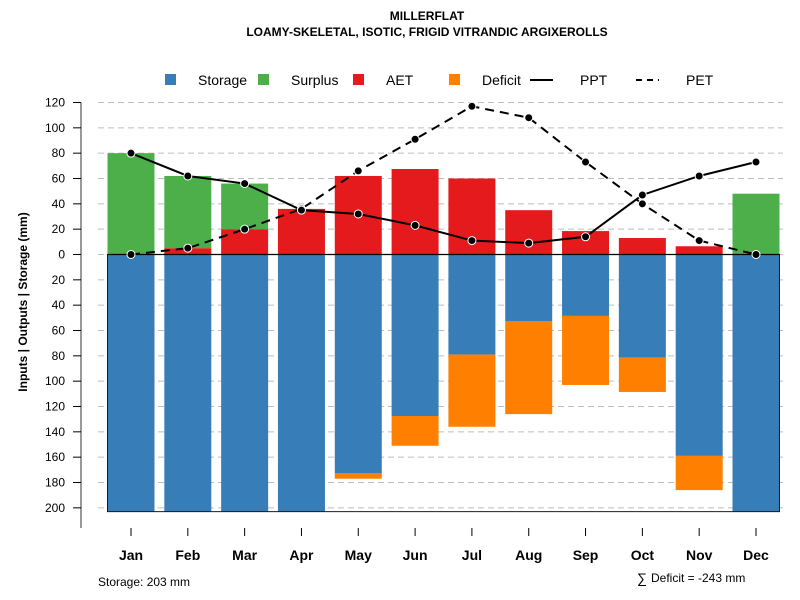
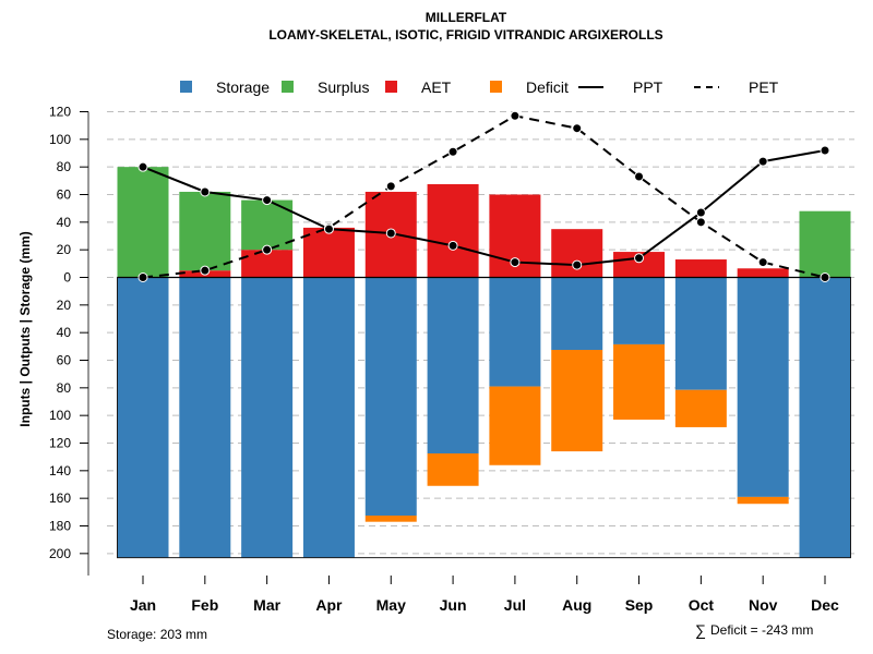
Deficit/Nov: 27 -> 5
PPT/Nov: 62 -> 84
PPT/Dec: 73 -> 92
